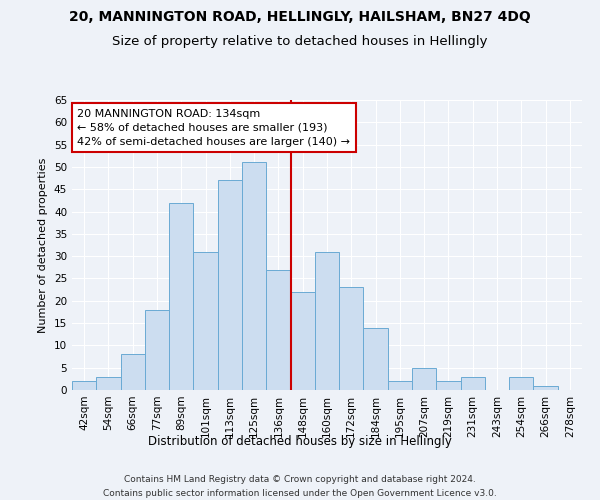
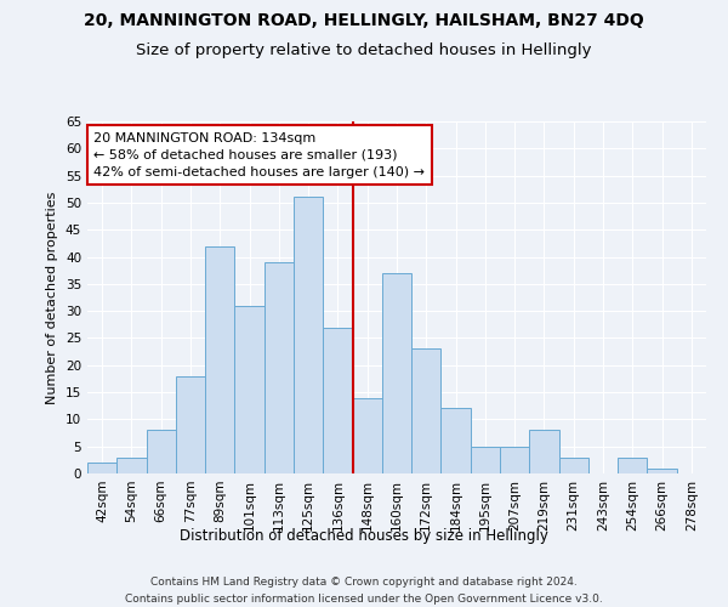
113sqm: 47 -> 39
148sqm: 22 -> 14
160sqm: 31 -> 37
184sqm: 14 -> 12
195sqm: 2 -> 5
219sqm: 2 -> 8
